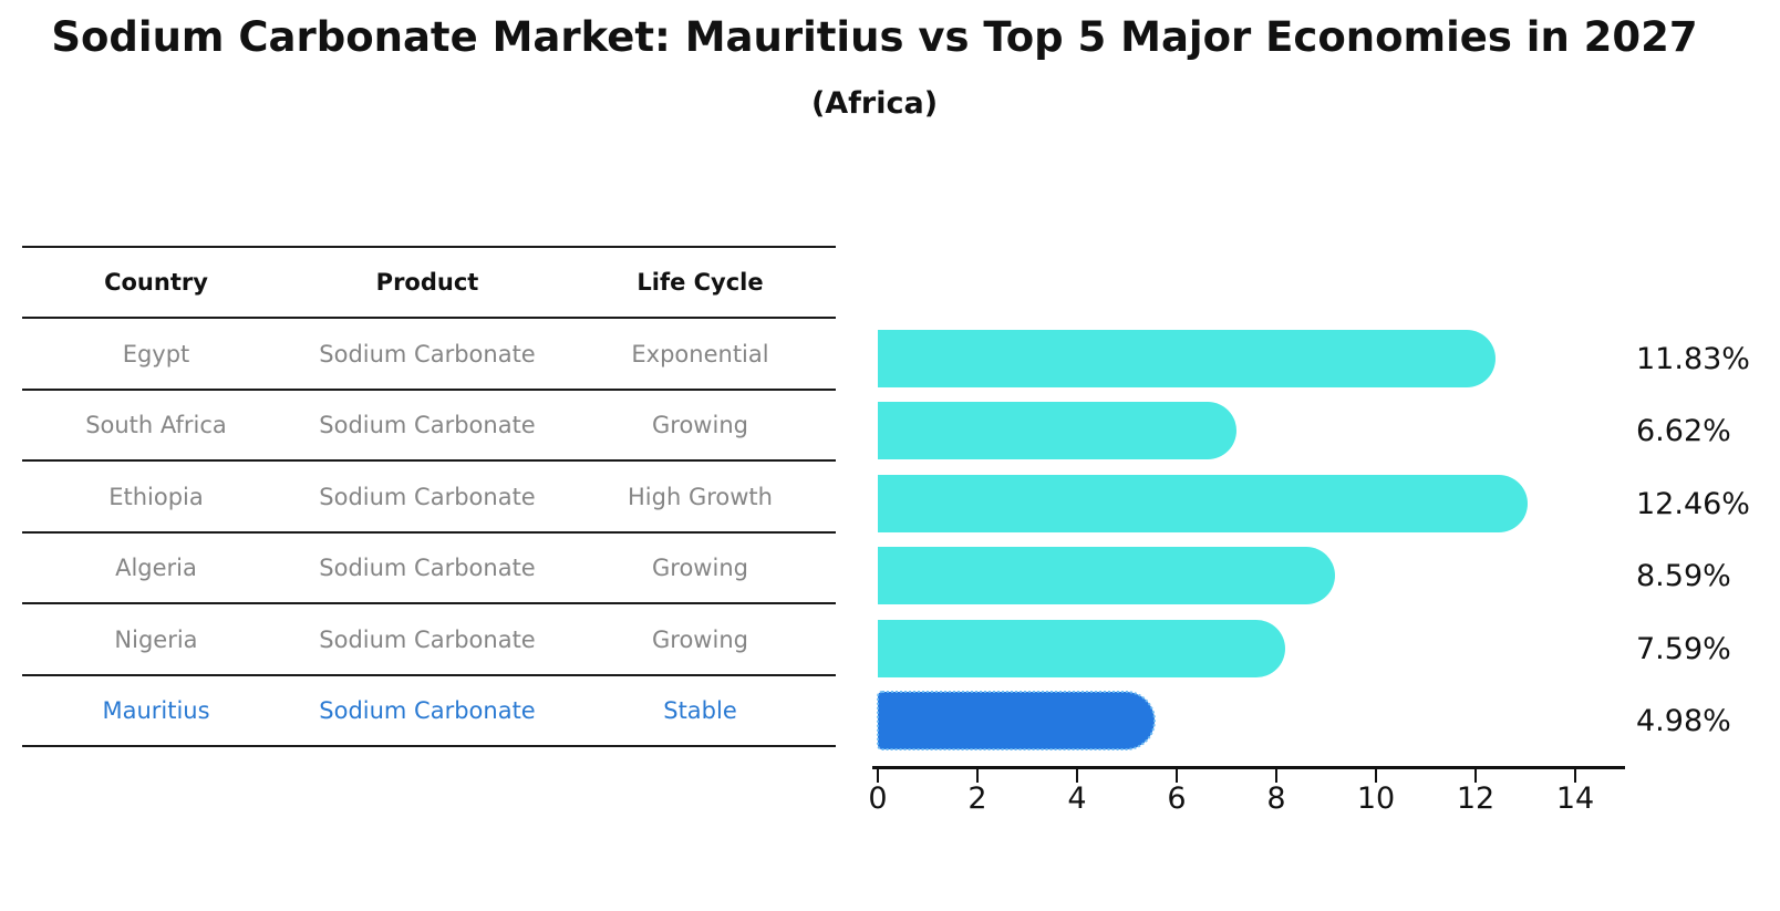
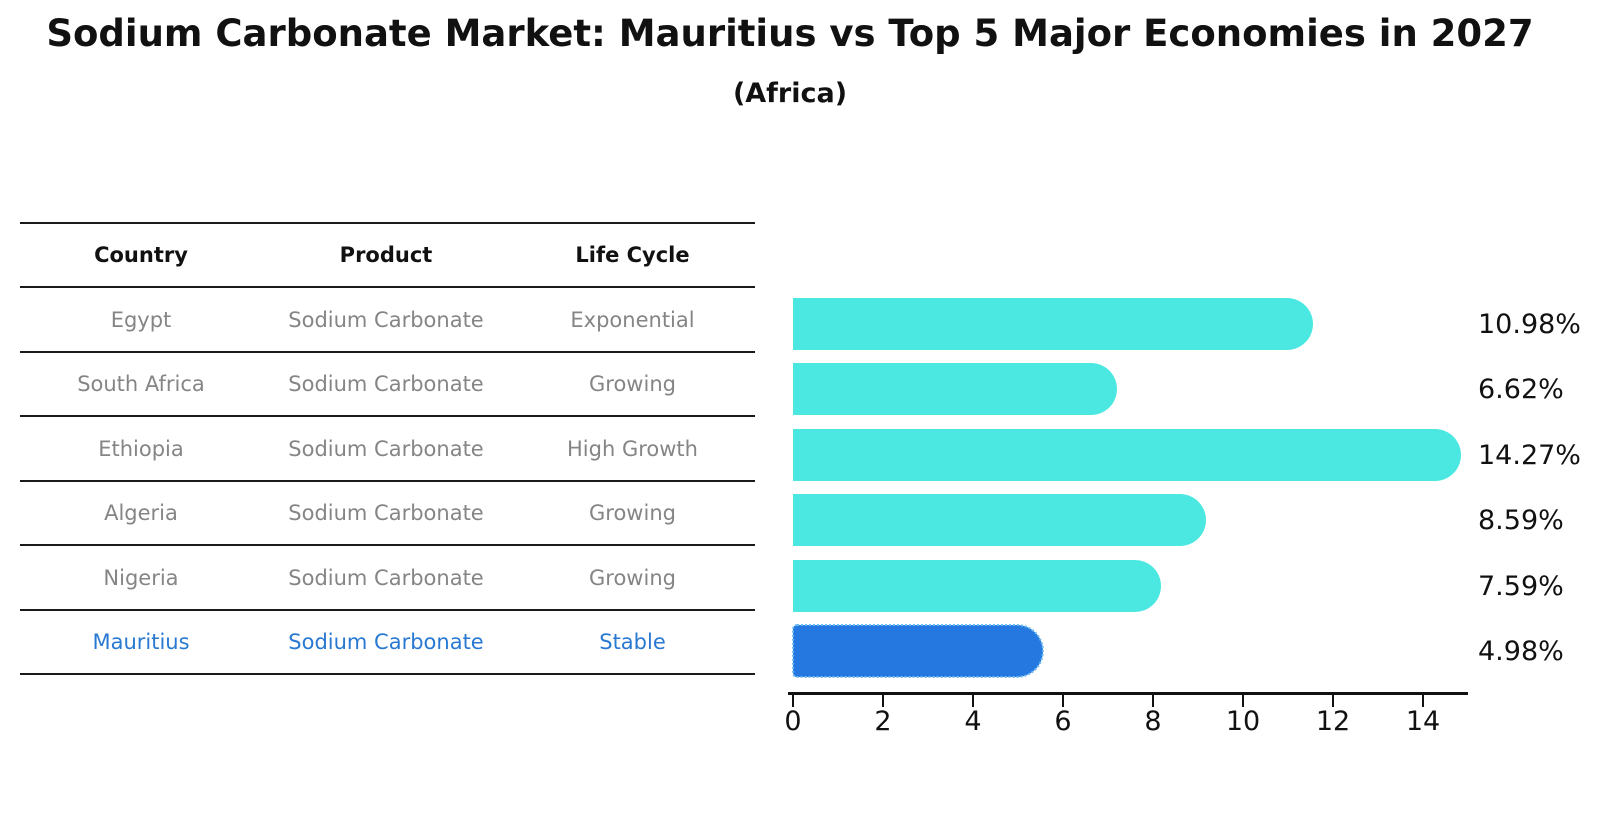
Egypt: 11.83% -> 10.98%
Ethiopia: 12.46% -> 14.27%
